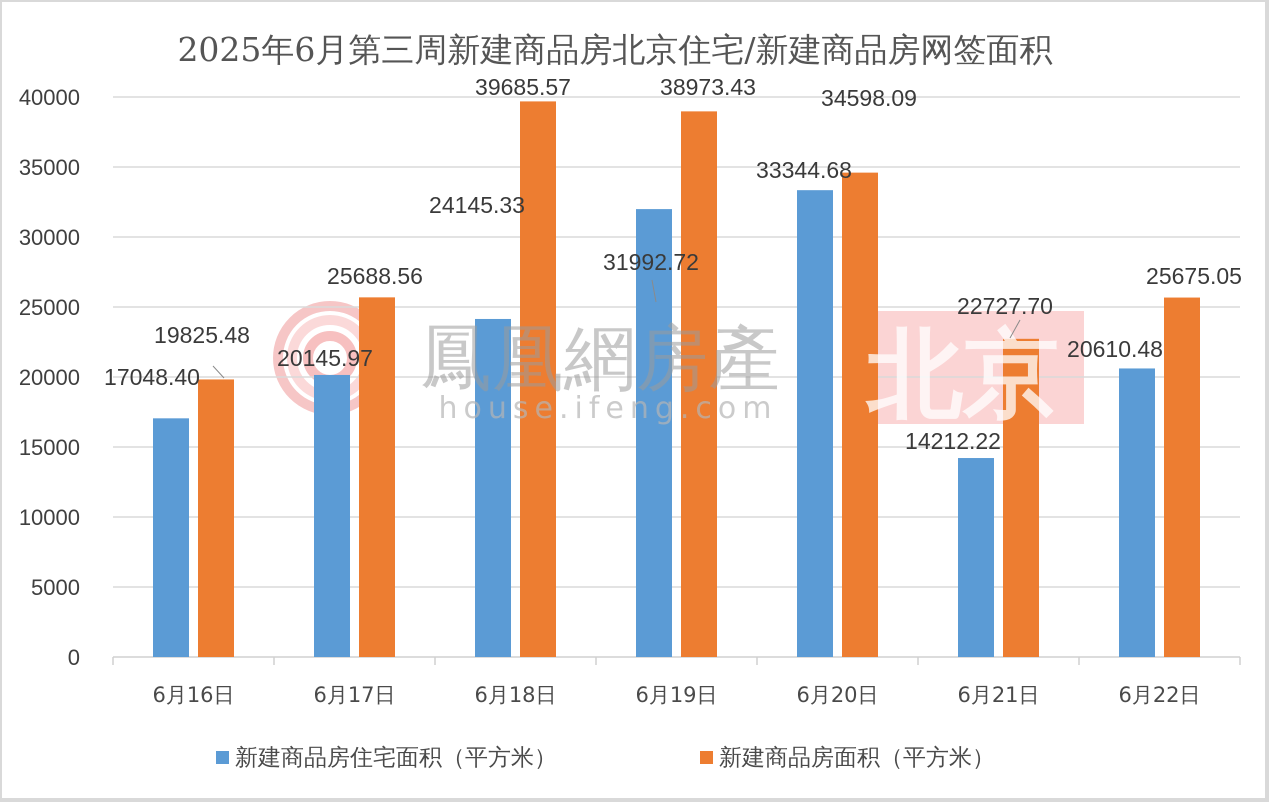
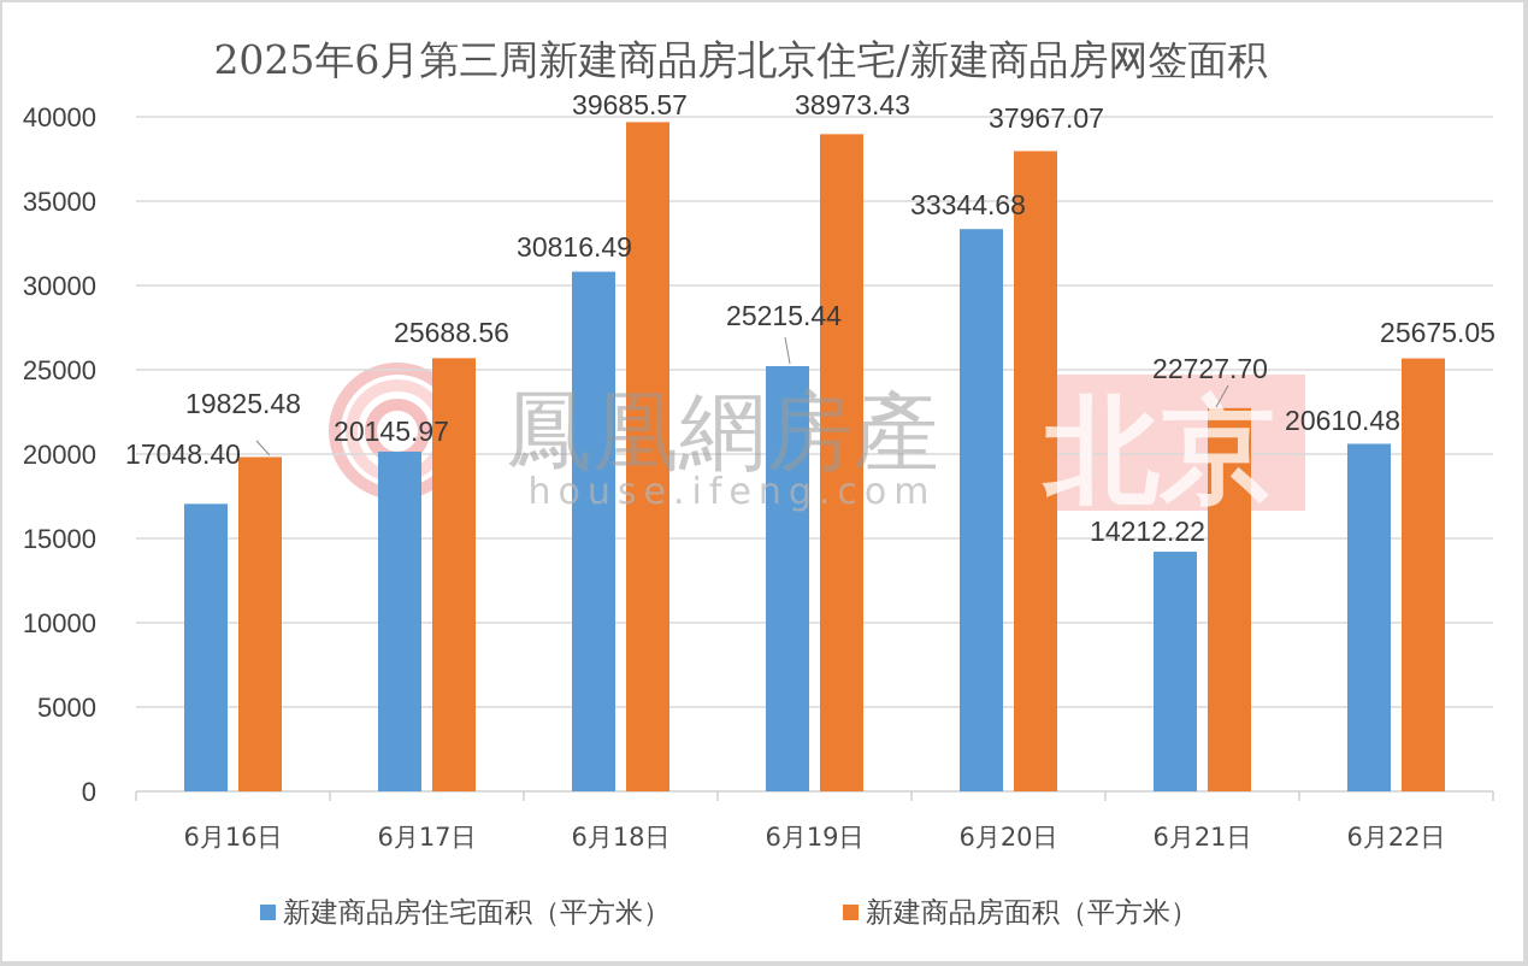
新建商品房住宅面积（平方米）/6月18日: 24145.33 -> 30816.49
新建商品房住宅面积（平方米）/6月19日: 31992.72 -> 25215.44
新建商品房面积（平方米）/6月20日: 34598.09 -> 37967.07
